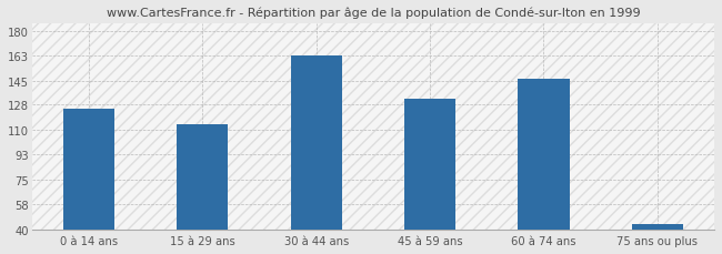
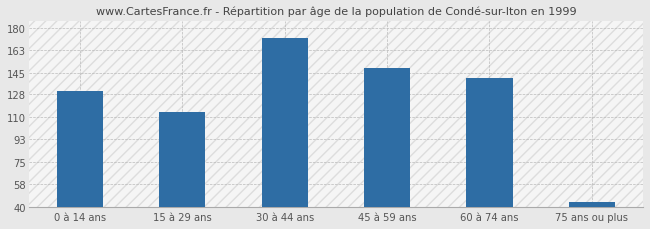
0 à 14 ans: 125 -> 131
30 à 44 ans: 163 -> 172
45 à 59 ans: 132 -> 149
60 à 74 ans: 146 -> 141
